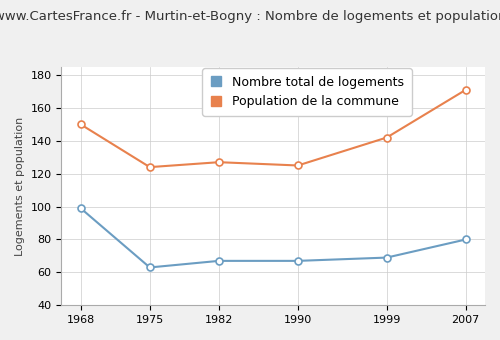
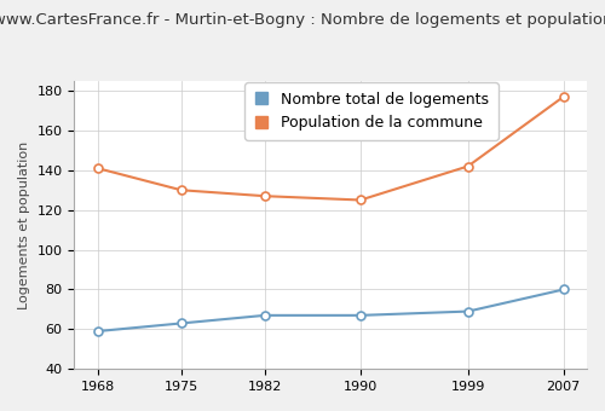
Nombre total de logements/1968: 99 -> 59
Population de la commune/1968: 150 -> 141
Population de la commune/1975: 124 -> 130
Population de la commune/2007: 171 -> 177
